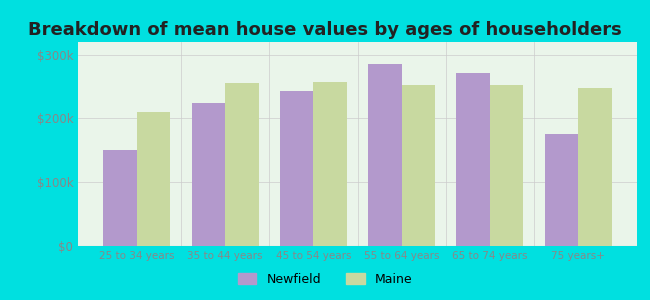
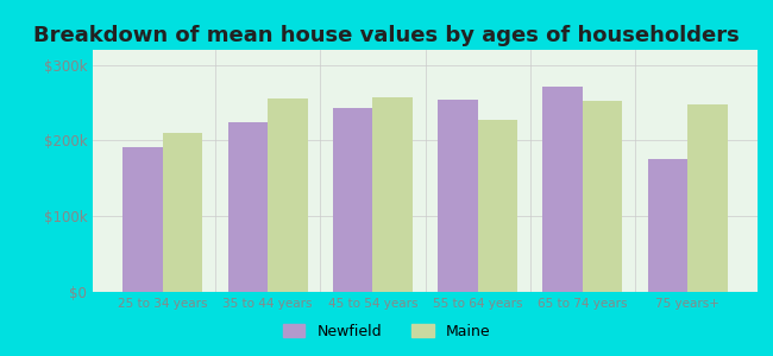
Newfield/25 to 34 years: $150k -> $192k
Newfield/55 to 64 years: $285k -> $254k
Maine/55 to 64 years: $253k -> $228k
